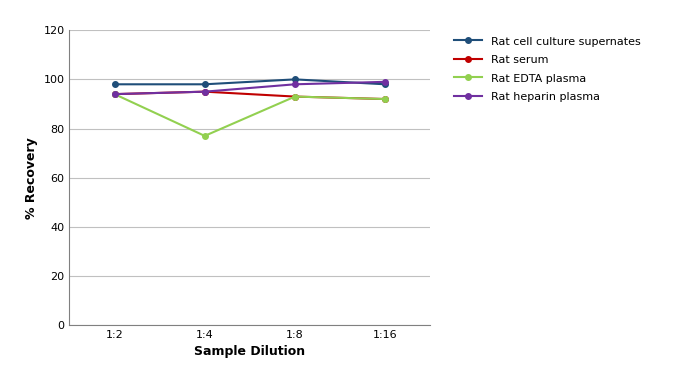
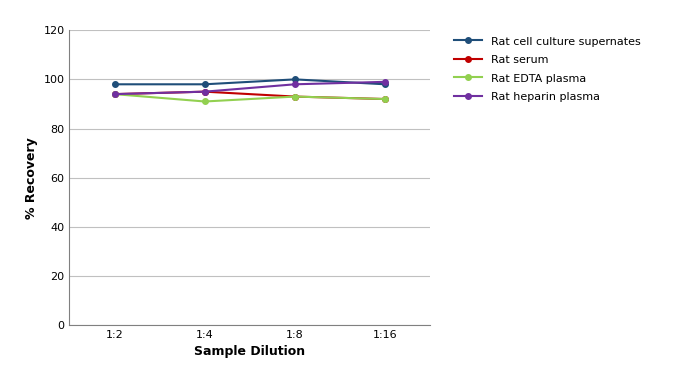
Rat EDTA plasma/1:4: 77 -> 91
